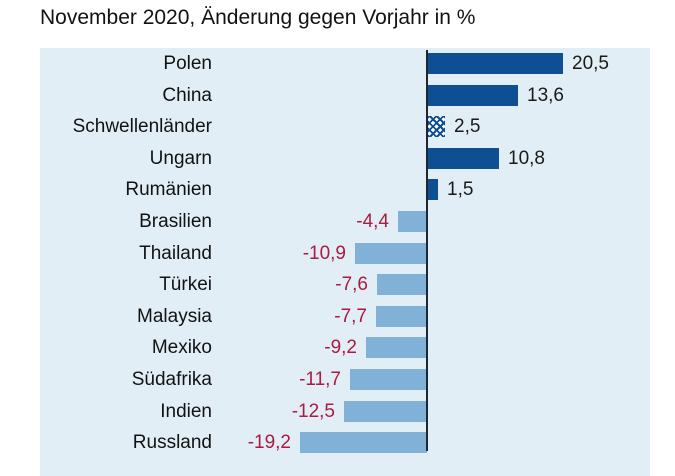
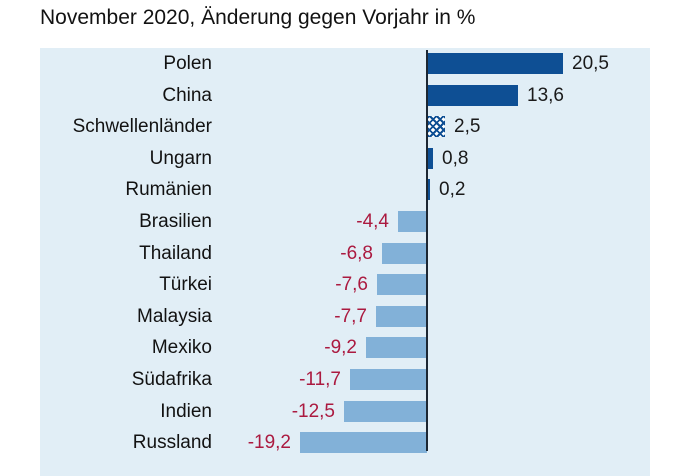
Ungarn: 10,8 -> 0,8
Rumänien: 1,5 -> 0,2
Thailand: -10,9 -> -6,8
